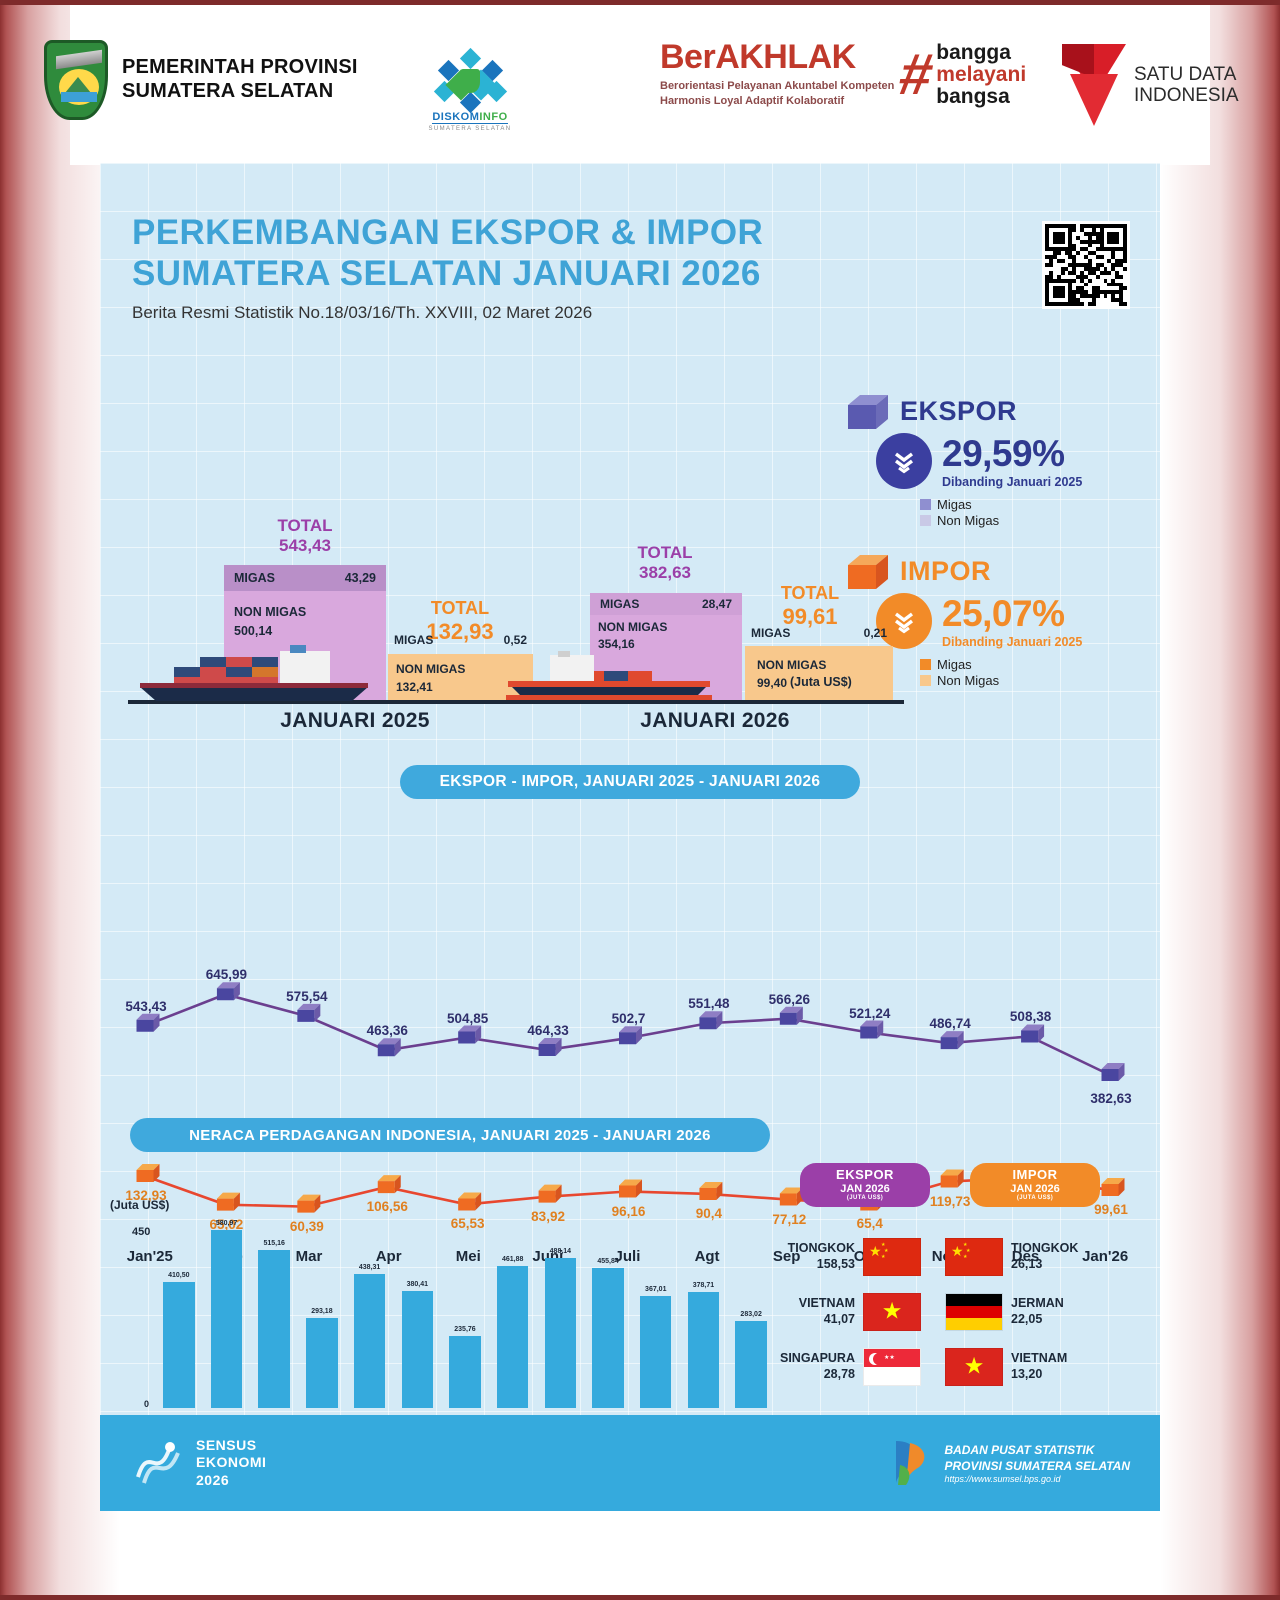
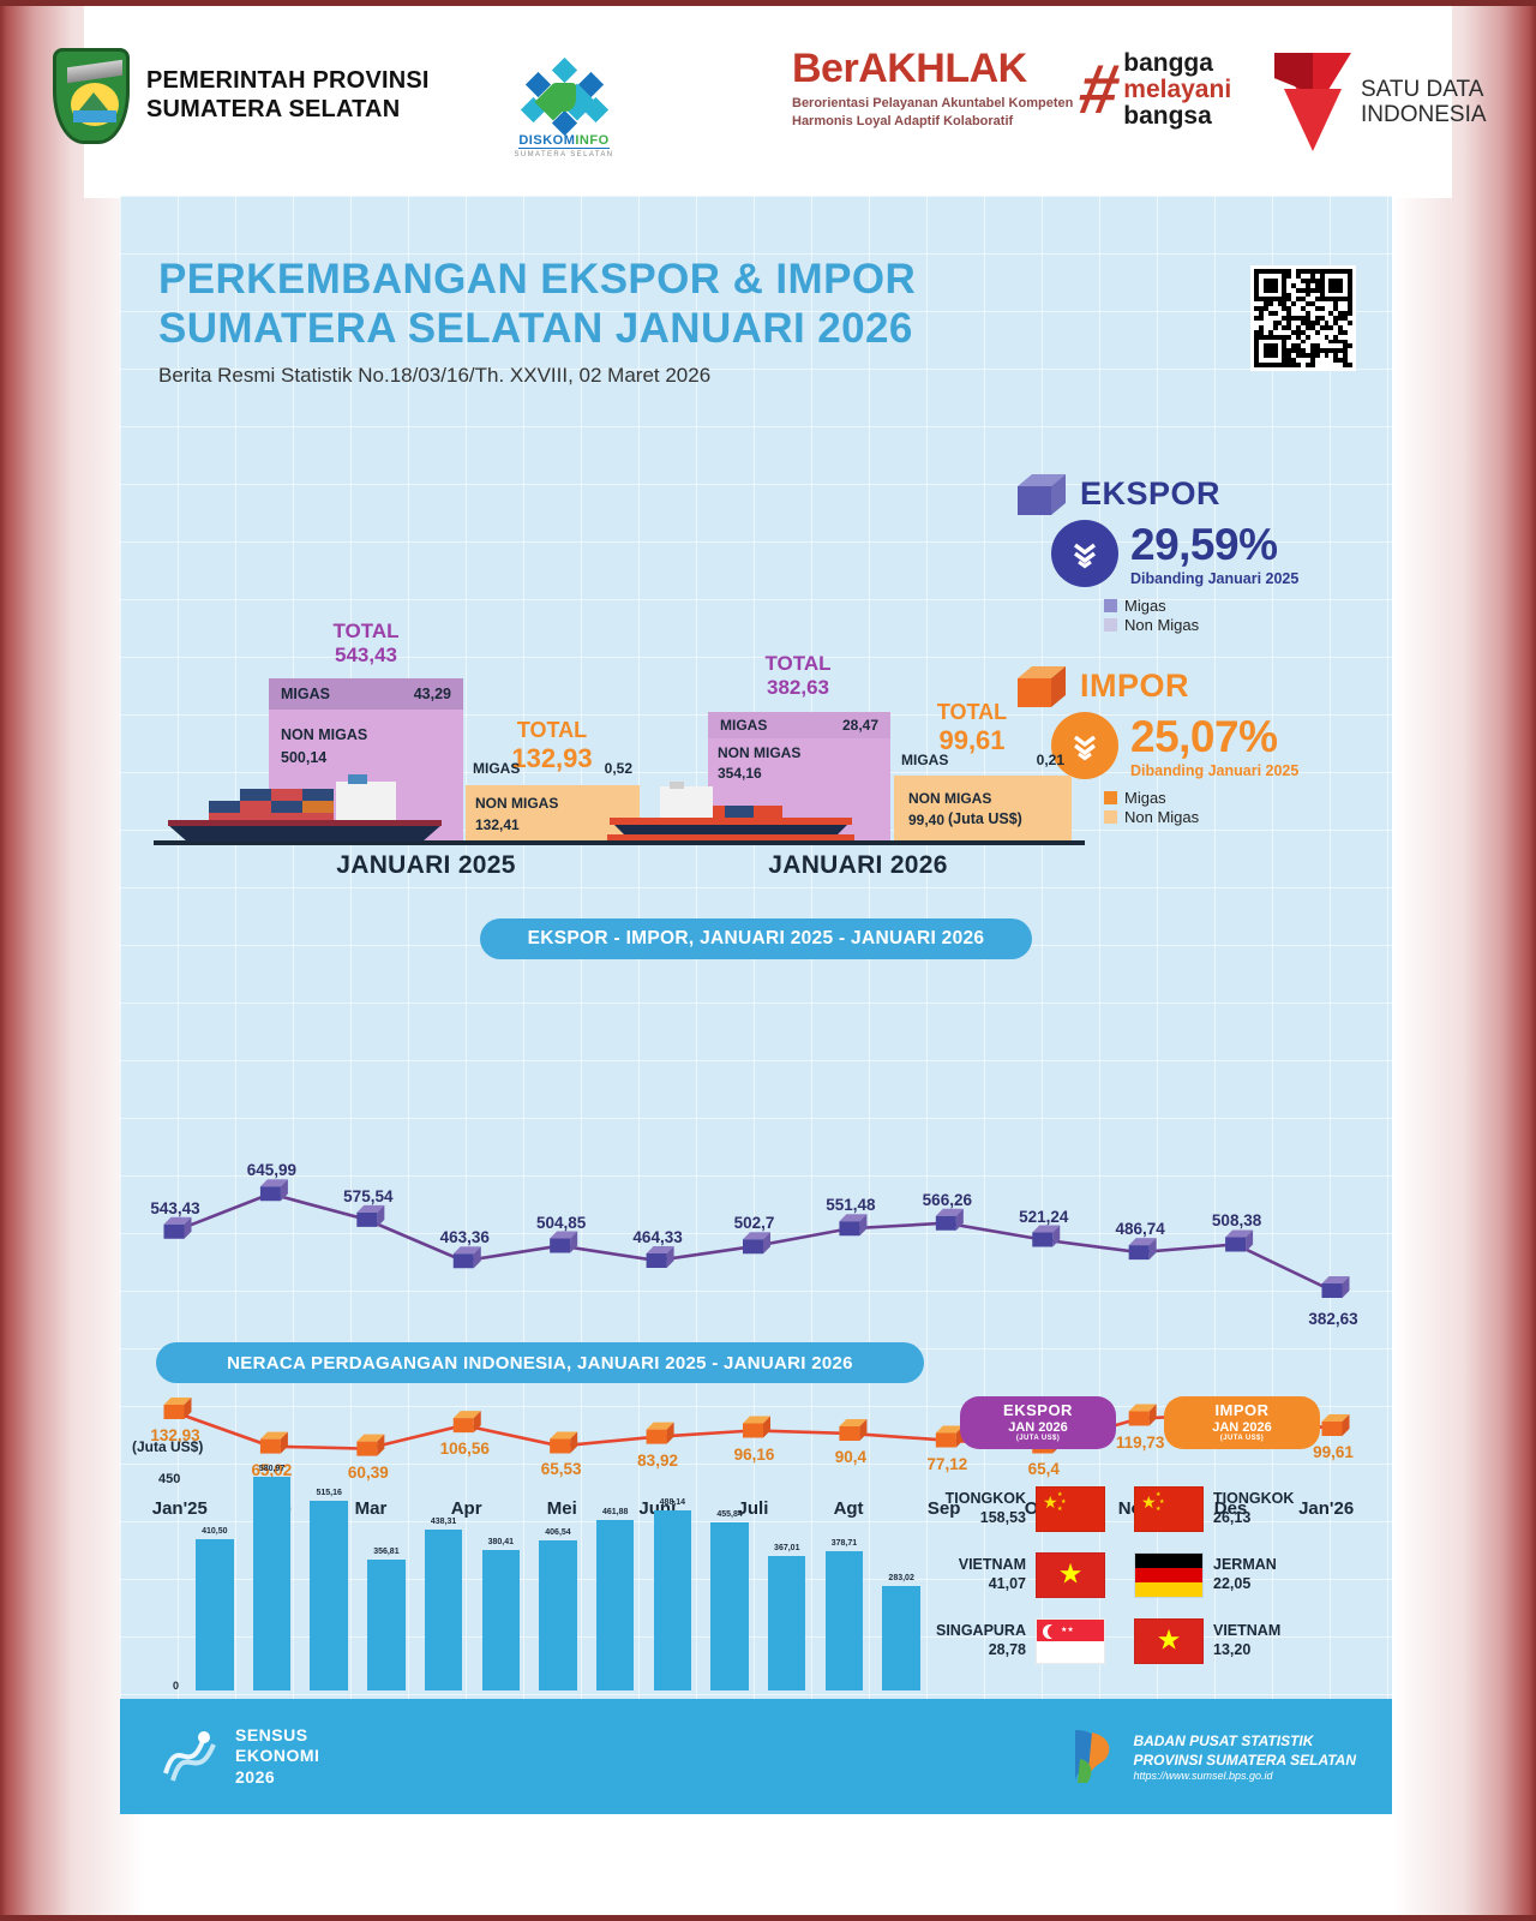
NERACA PERDAGANGAN INDONESIA, JANUARI 2025 - JANUARI 2026/Apr: 293,18 -> 356,81
NERACA PERDAGANGAN INDONESIA, JANUARI 2025 - JANUARI 2026/Jul: 235,76 -> 406,54
